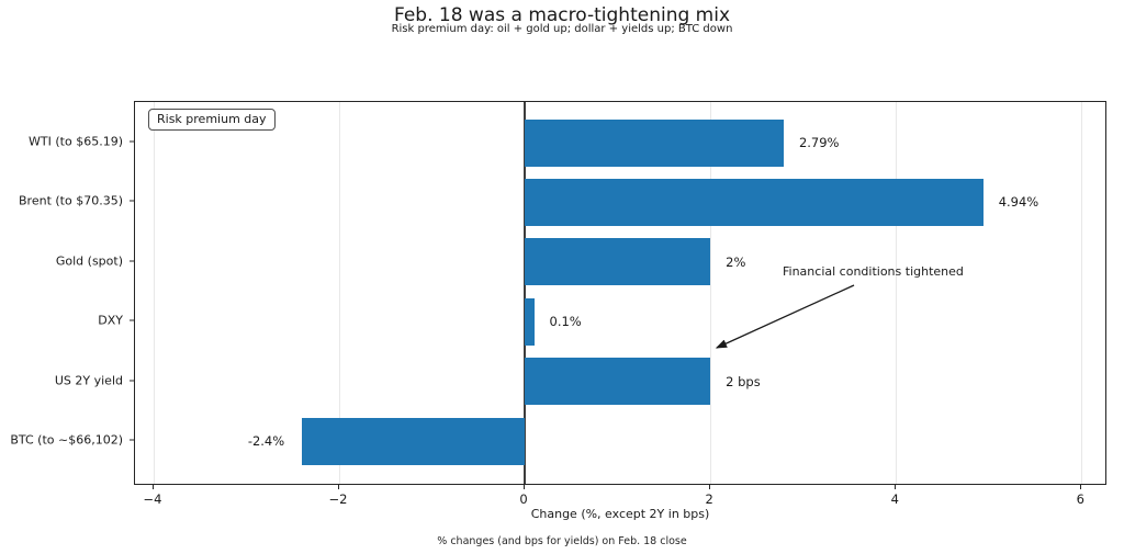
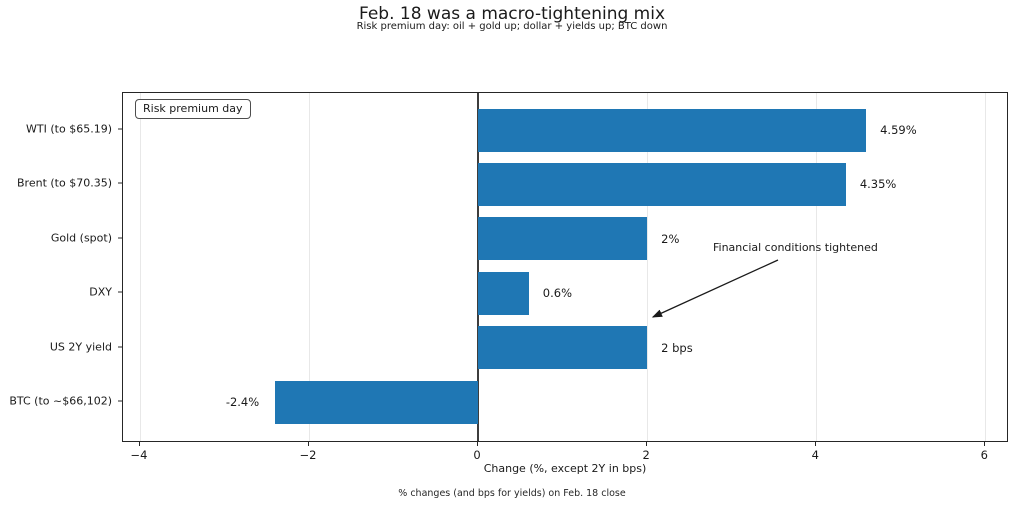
WTI (to $65.19): 2.79% -> 4.59%
Brent (to $70.35): 4.94% -> 4.35%
DXY: 0.1% -> 0.6%
